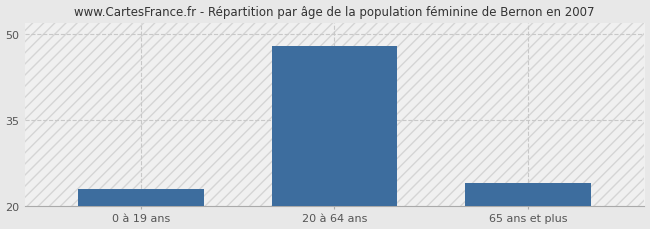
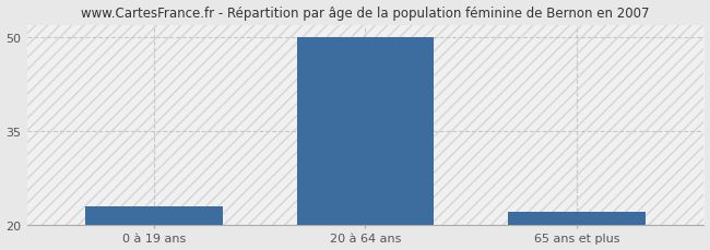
20 à 64 ans: 48 -> 50
65 ans et plus: 24 -> 22
